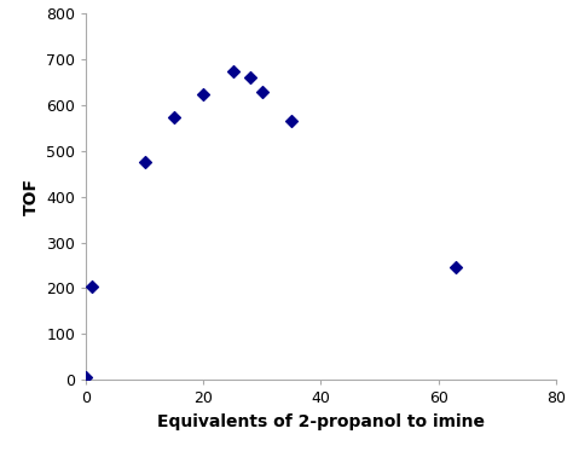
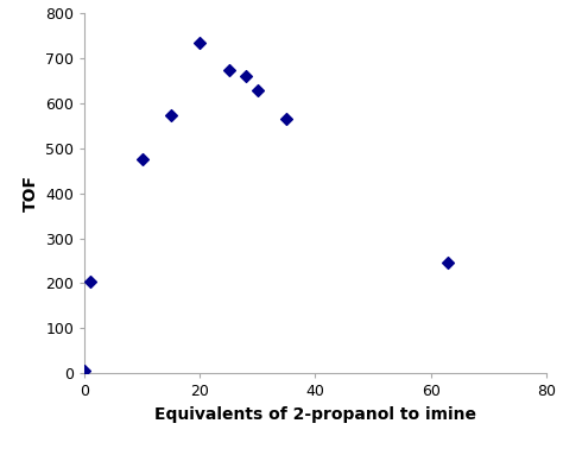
20: 625 -> 735
